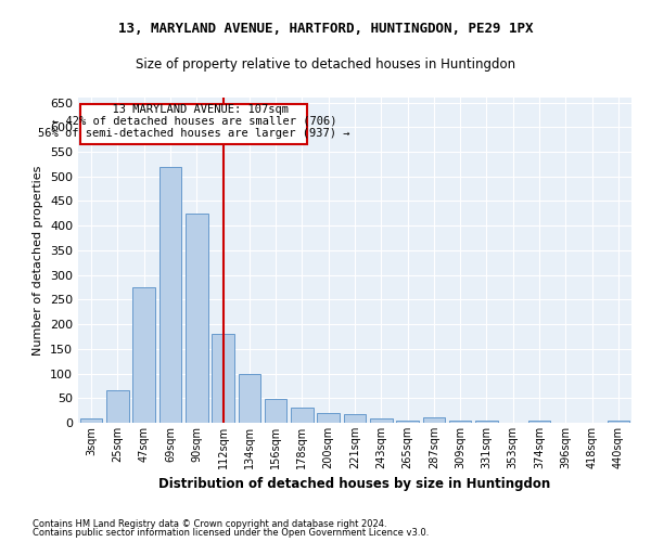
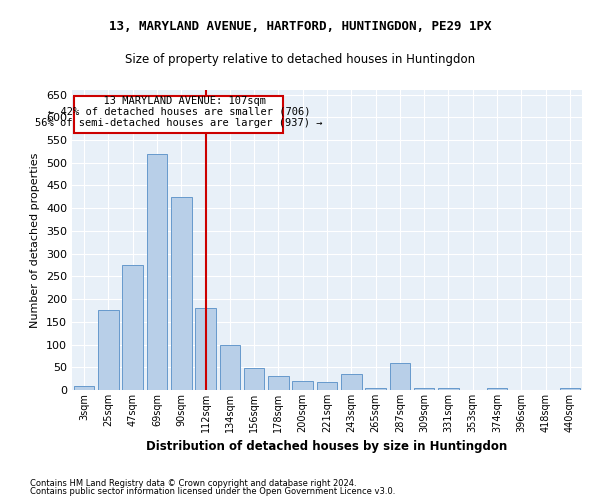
25sqm: 65 -> 175
243sqm: 8 -> 35
287sqm: 10 -> 60
